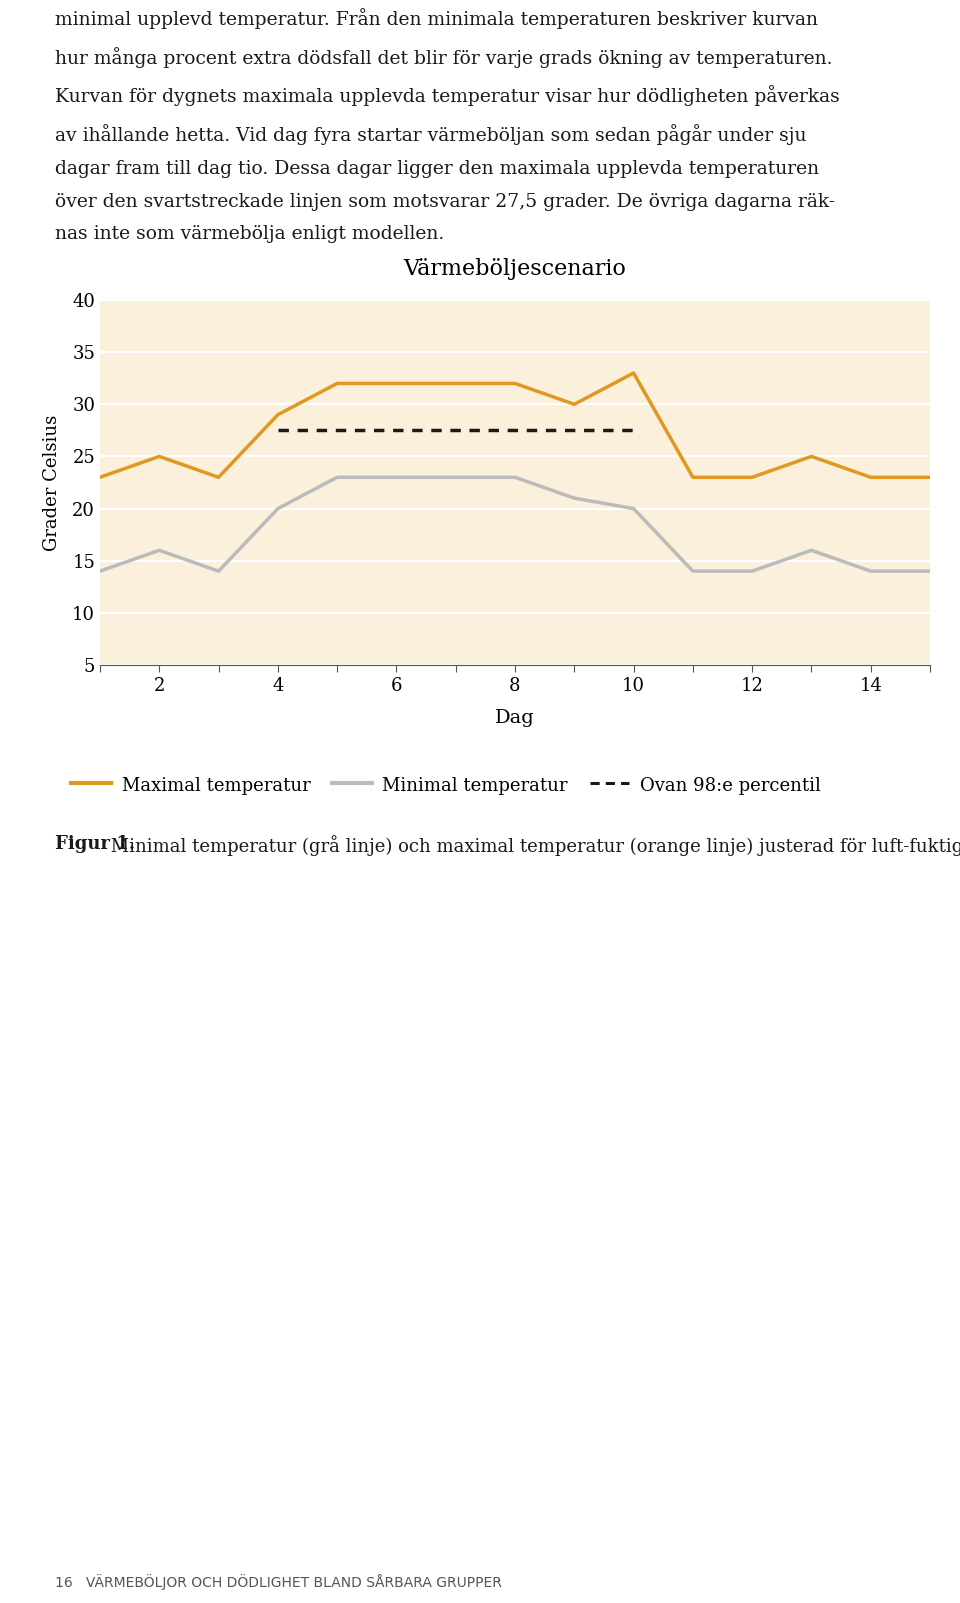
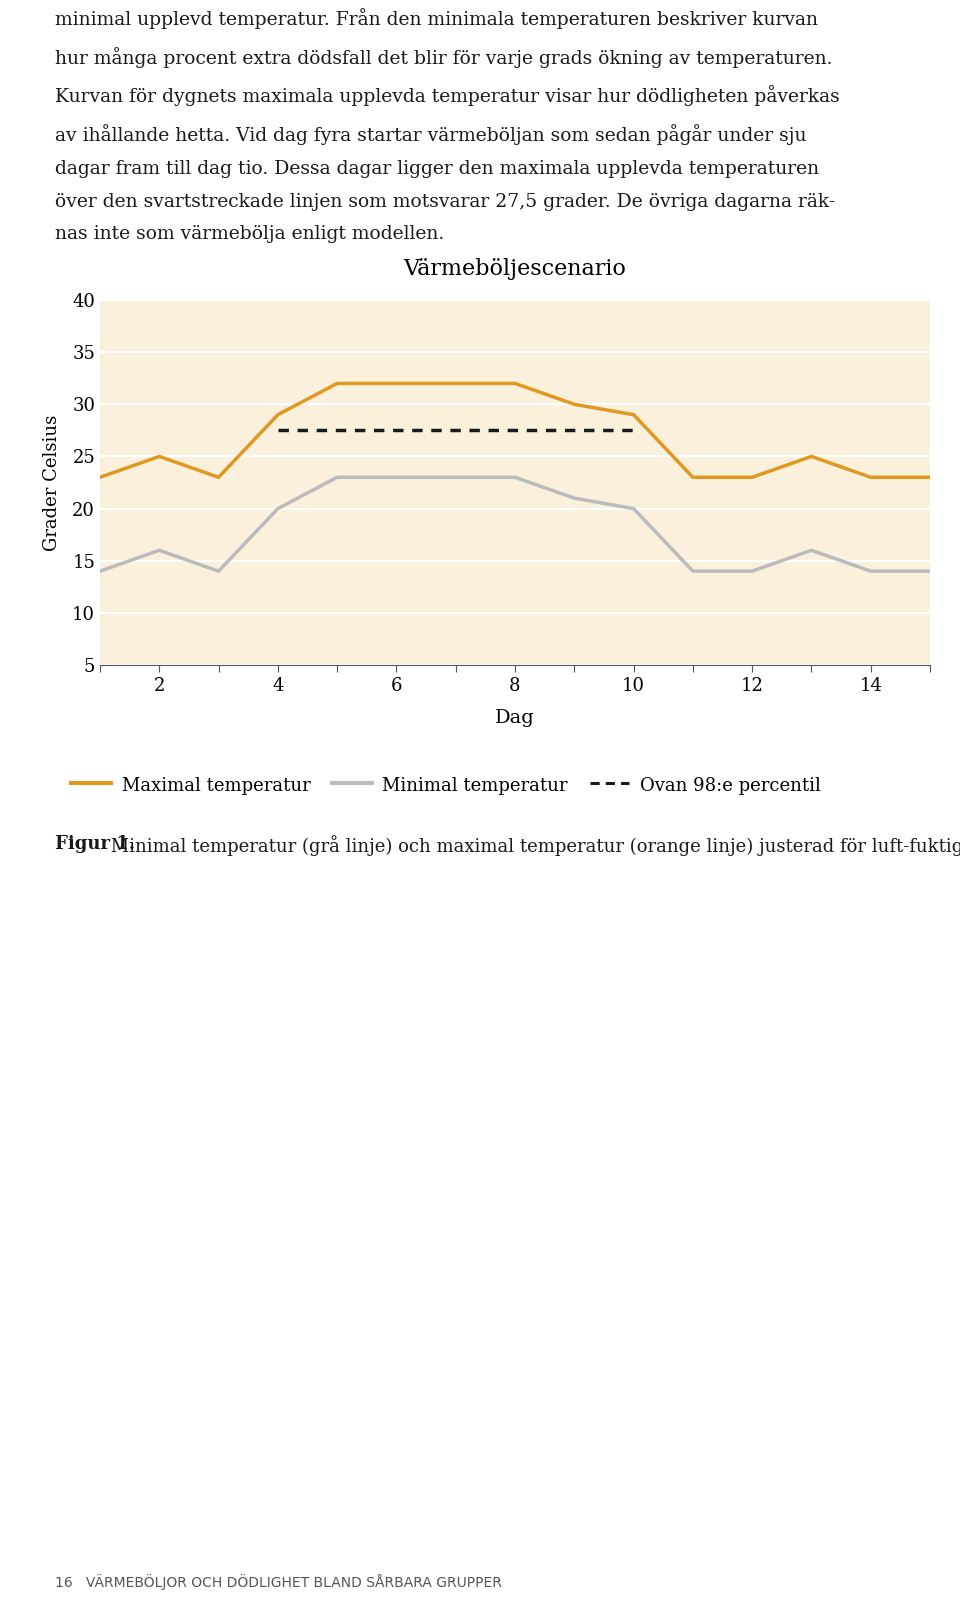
Maximal temperatur/10: 33 -> 29
